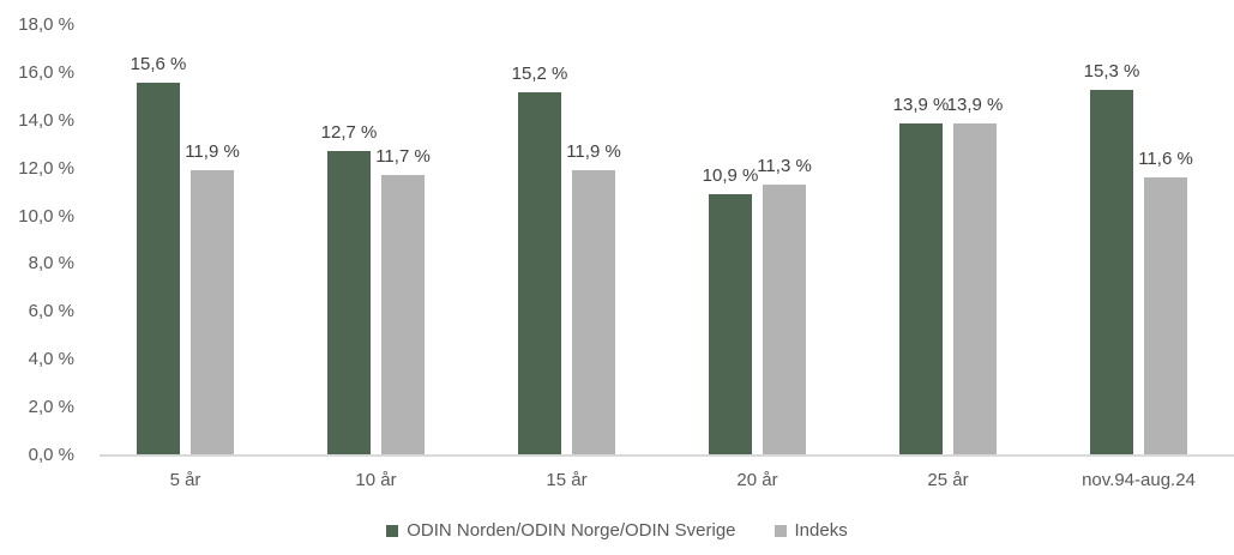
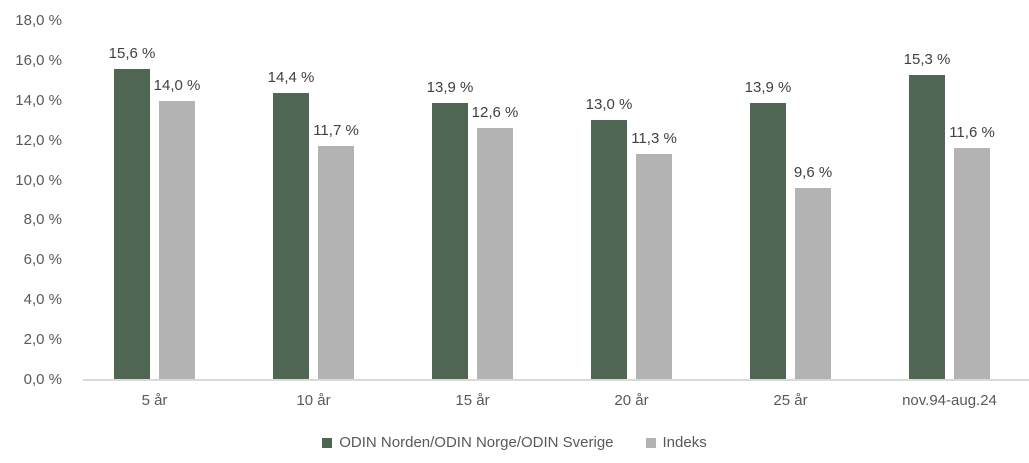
Indeks/5 år: 11,9 -> 14,0
ODIN Norden/ODIN Norge/ODIN Sverige/10 år: 12,7 -> 14,4
ODIN Norden/ODIN Norge/ODIN Sverige/15 år: 15,2 -> 13,9
Indeks/15 år: 11,9 -> 12,6
ODIN Norden/ODIN Norge/ODIN Sverige/20 år: 10,9 -> 13,0
Indeks/25 år: 13,9 -> 9,6
